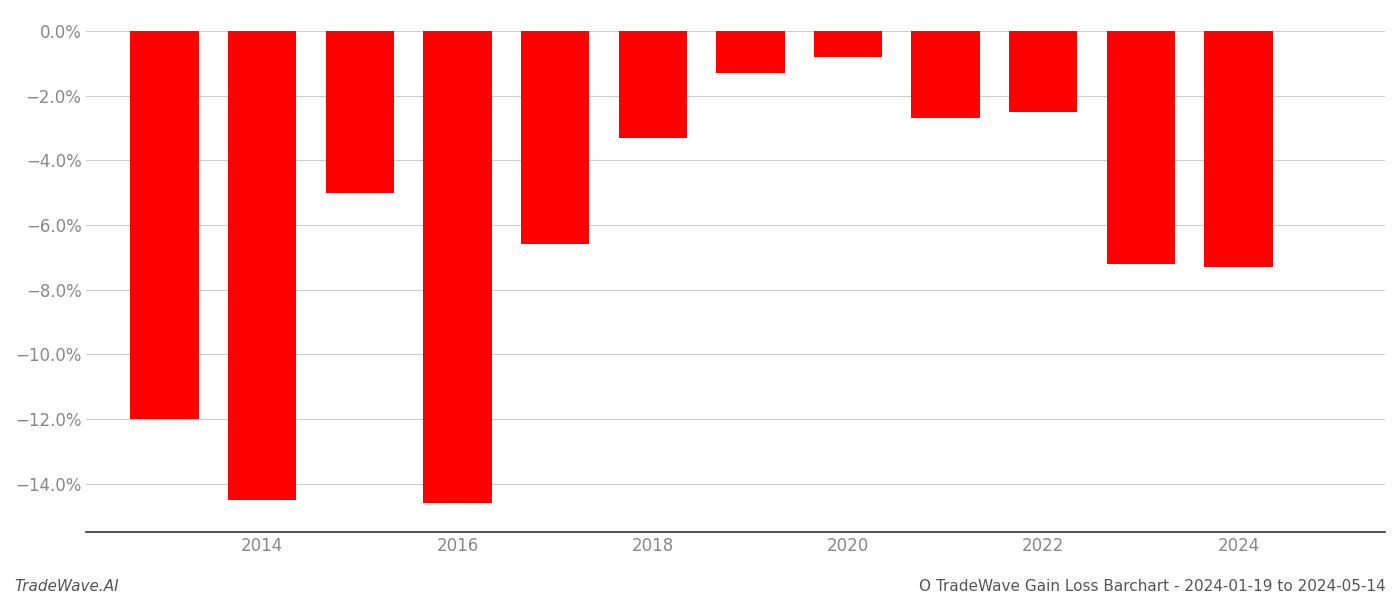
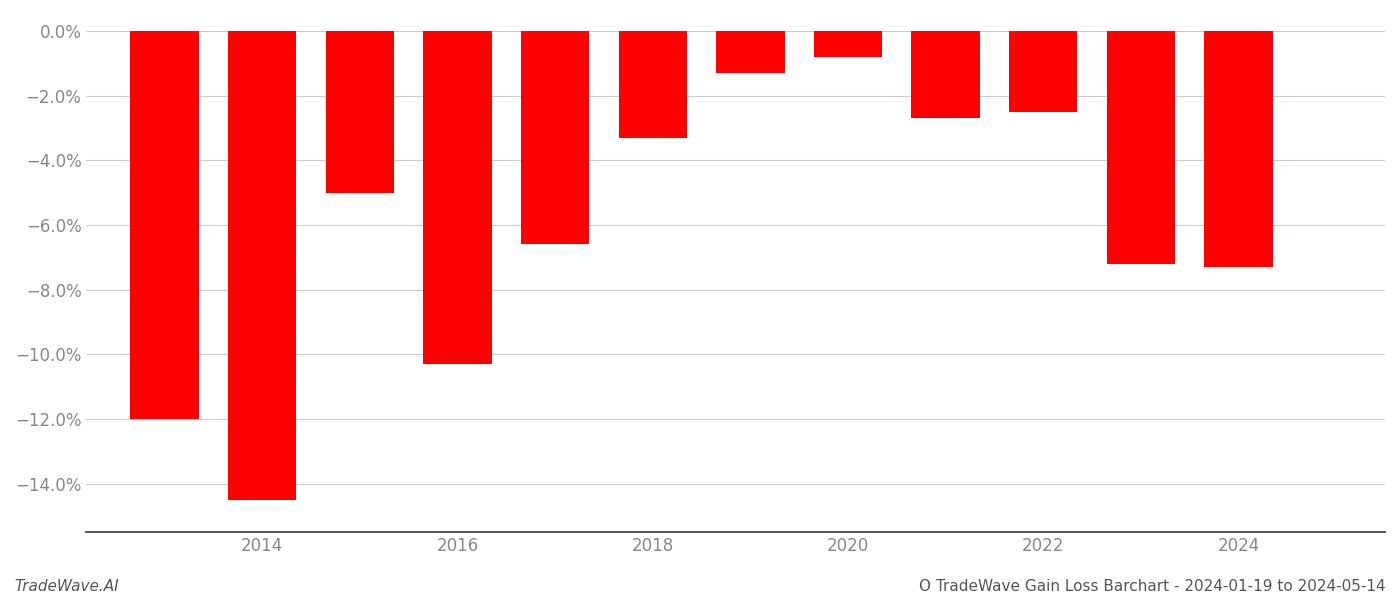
2016: -14.6% -> -10.3%
